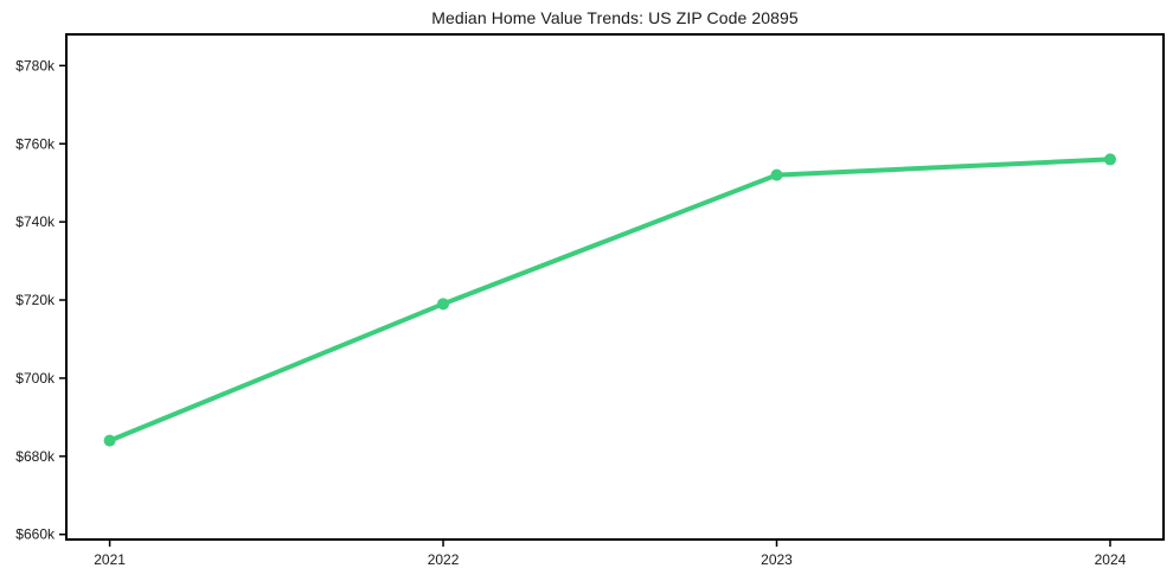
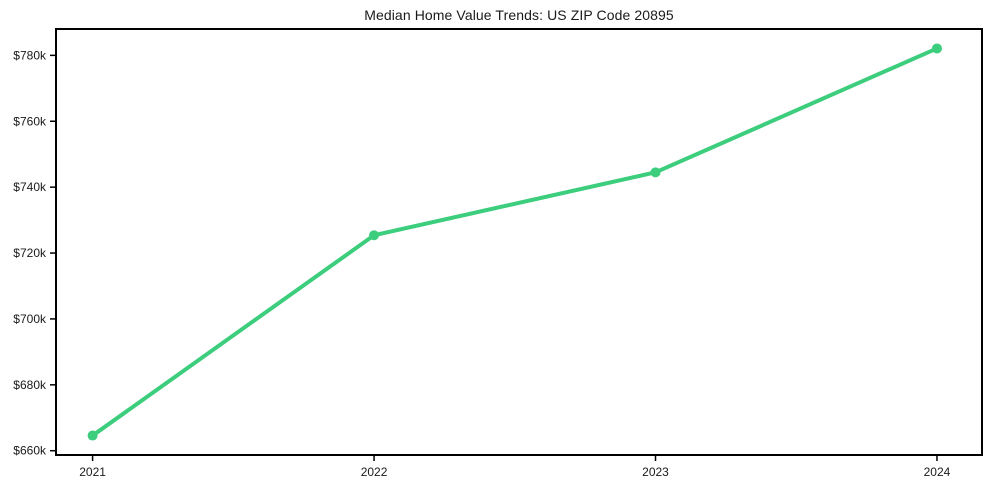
2021: $684k -> $665k
2022: $719k -> $725k
2023: $752k -> $744k
2024: $756k -> $782k
